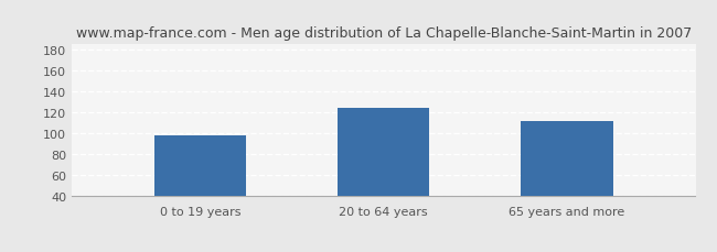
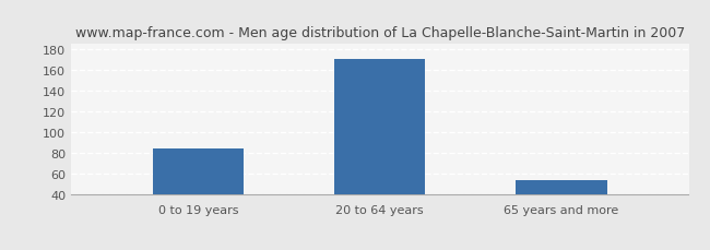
0 to 19 years: 98 -> 85
20 to 64 years: 124 -> 171
65 years and more: 112 -> 54
